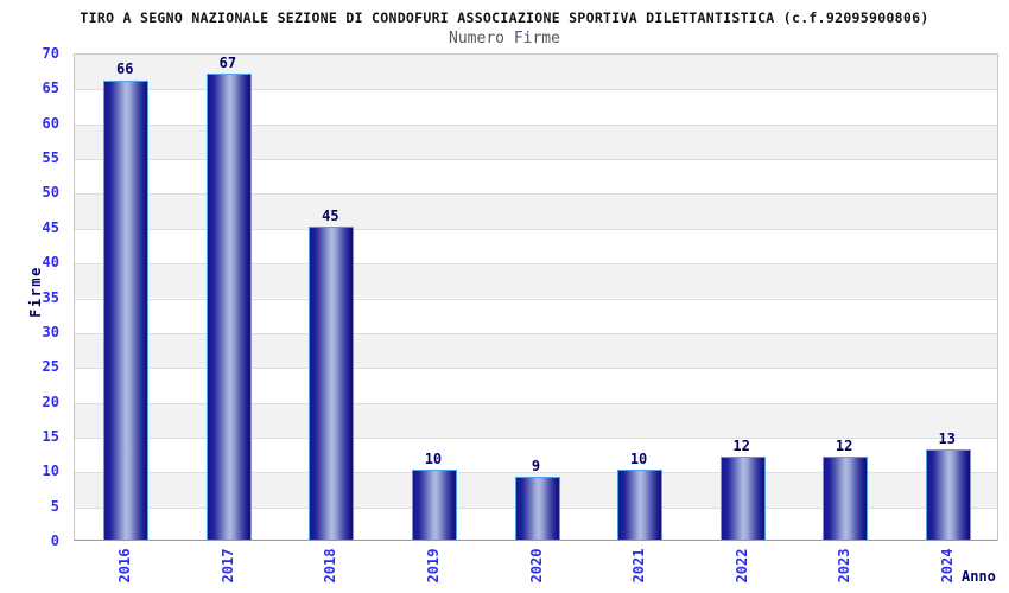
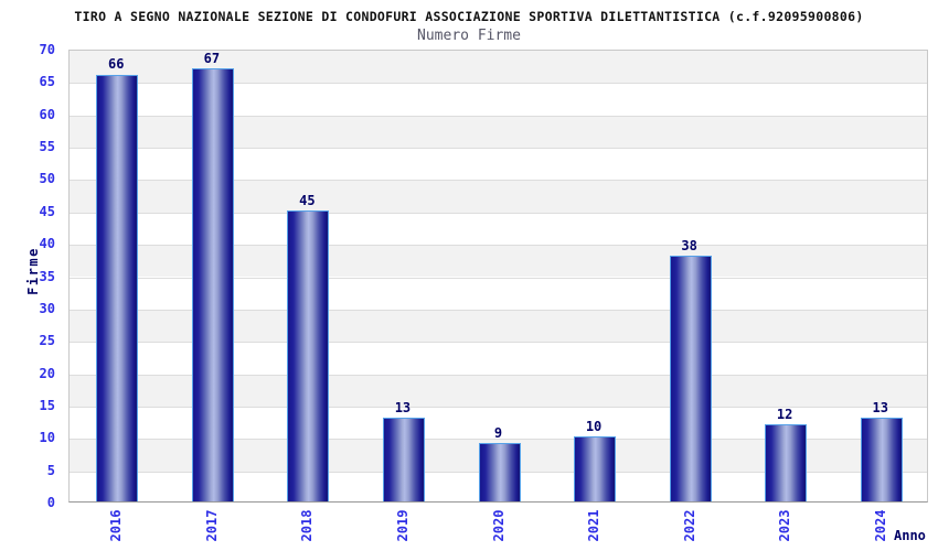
2019: 10 -> 13
2022: 12 -> 38
